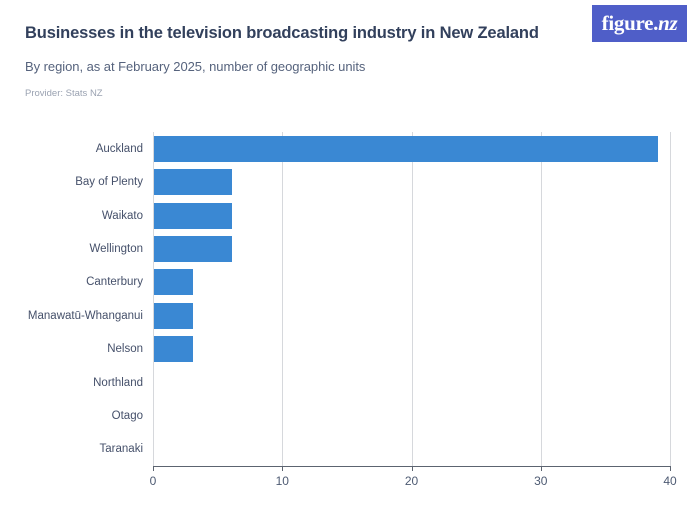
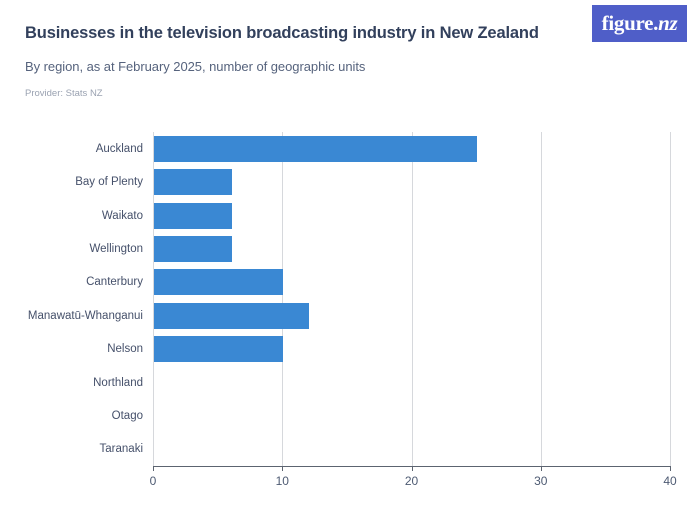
Auckland: 39 -> 25
Canterbury: 3 -> 10
Manawatū-Whanganui: 3 -> 12
Nelson: 3 -> 10
